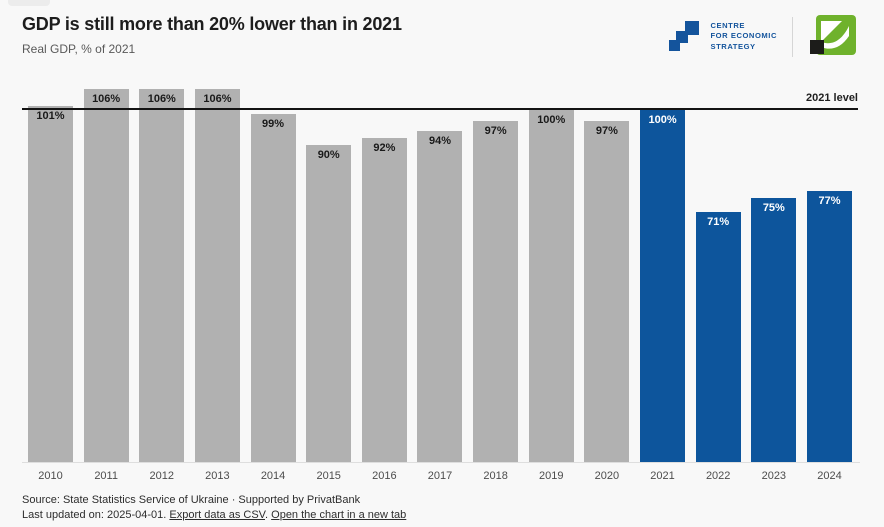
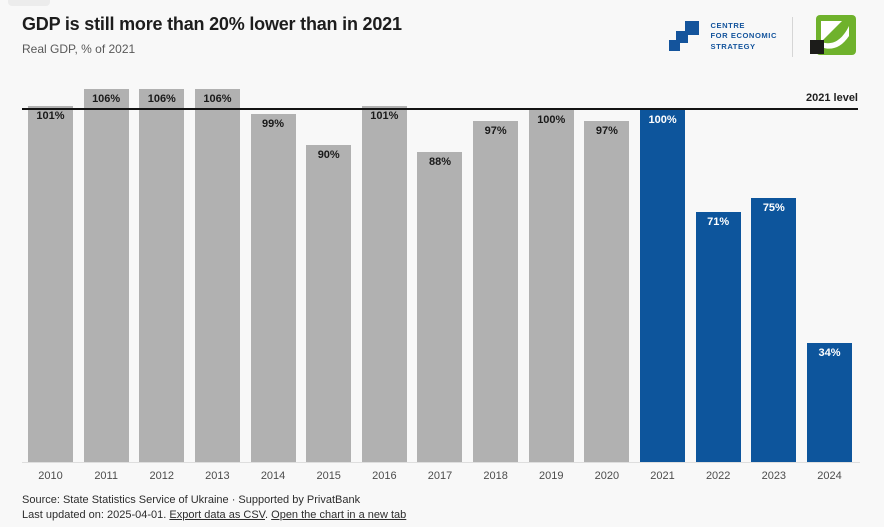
2016: 92% -> 101%
2017: 94% -> 88%
2024: 77% -> 34%
